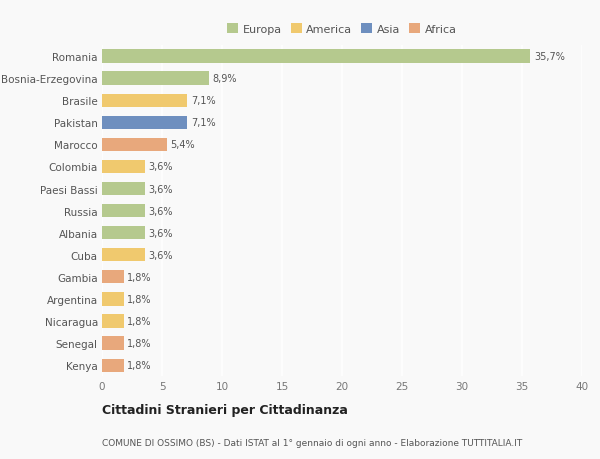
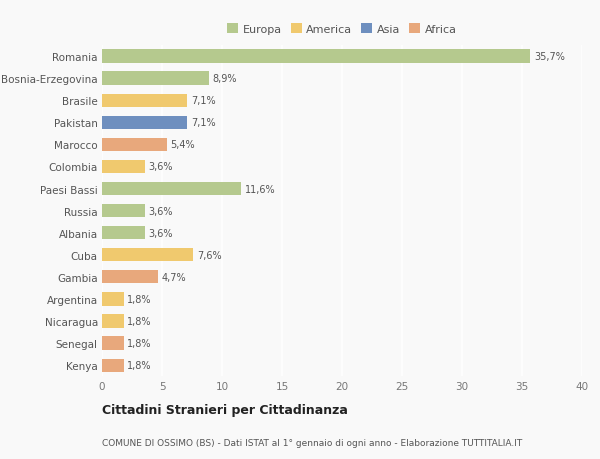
Paesi Bassi: 3,6% -> 11,6%
Cuba: 3,6% -> 7,6%
Gambia: 1,8% -> 4,7%
